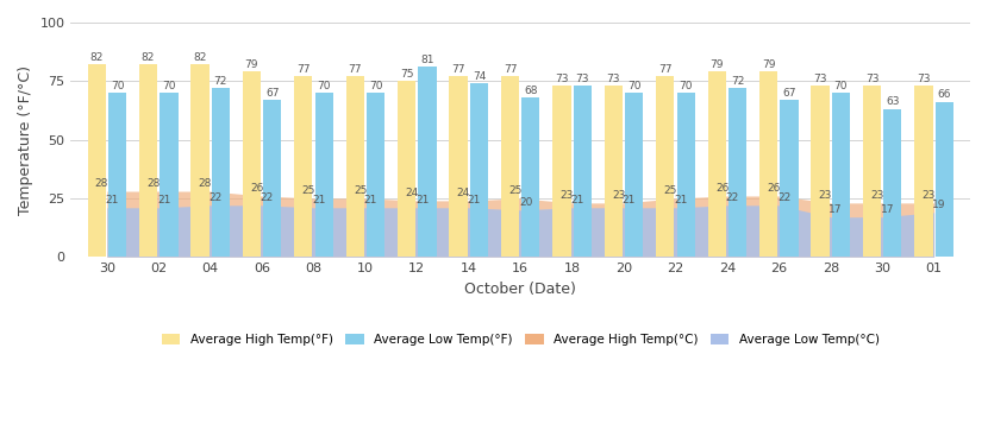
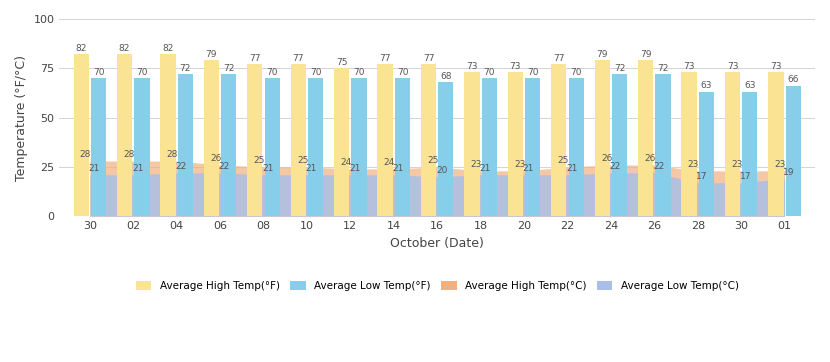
Average Low Temp(°F)/06: 67 -> 72
Average Low Temp(°F)/12: 81 -> 70
Average Low Temp(°F)/14: 74 -> 70
Average Low Temp(°F)/18: 73 -> 70
Average Low Temp(°F)/26: 67 -> 72
Average Low Temp(°F)/28: 70 -> 63
